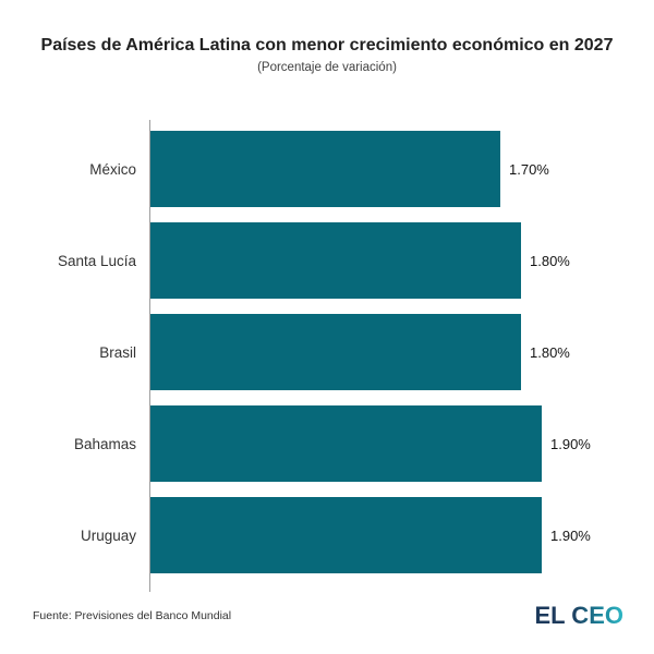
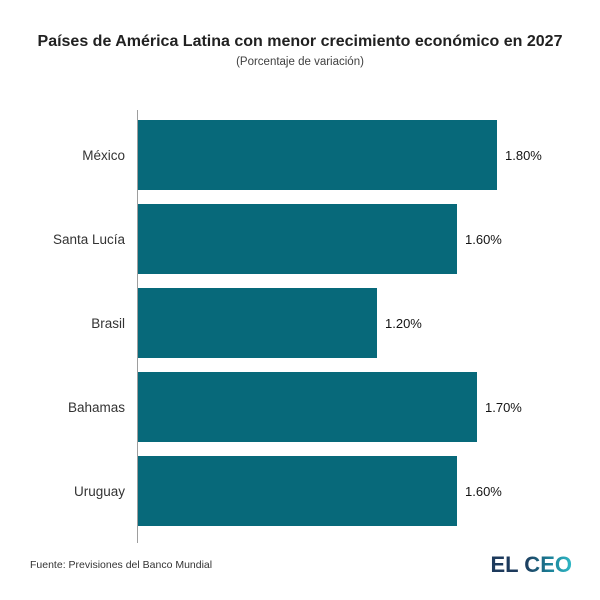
México: 1.70% -> 1.80%
Santa Lucía: 1.80% -> 1.60%
Brasil: 1.80% -> 1.20%
Bahamas: 1.90% -> 1.70%
Uruguay: 1.90% -> 1.60%
